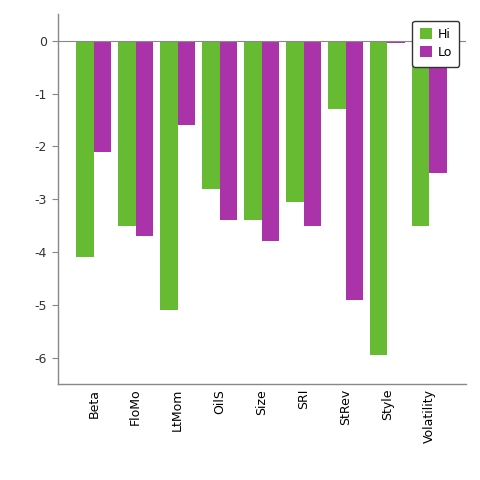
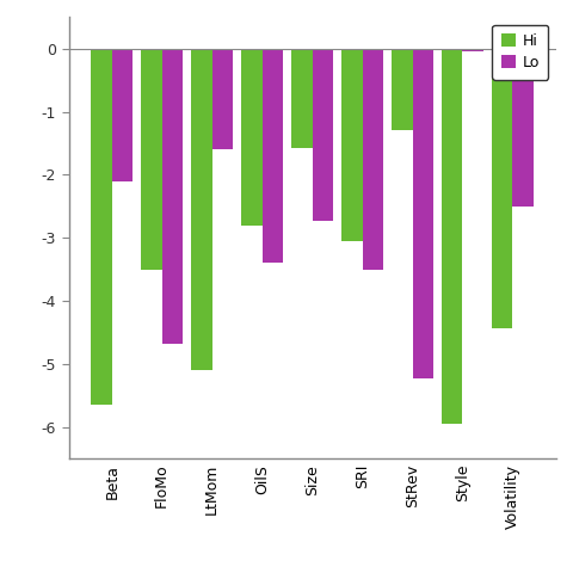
Hi/Beta: -4.10 -> -5.64
Lo/FloMo: -3.70 -> -4.68
Hi/Size: -3.40 -> -1.58
Lo/Size: -3.80 -> -2.74
Lo/StRev: -4.90 -> -5.24
Hi/Volatility: -3.50 -> -4.44
